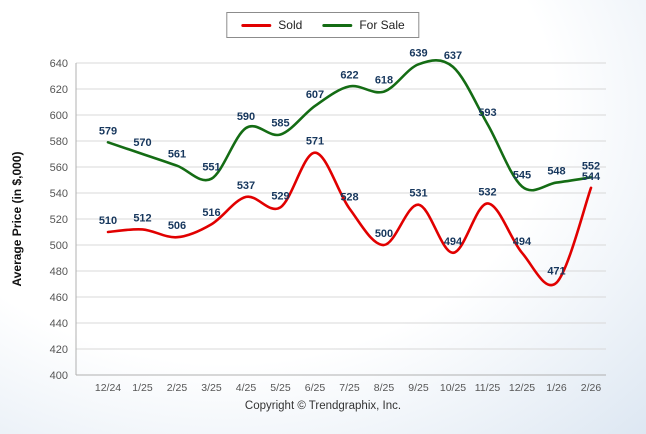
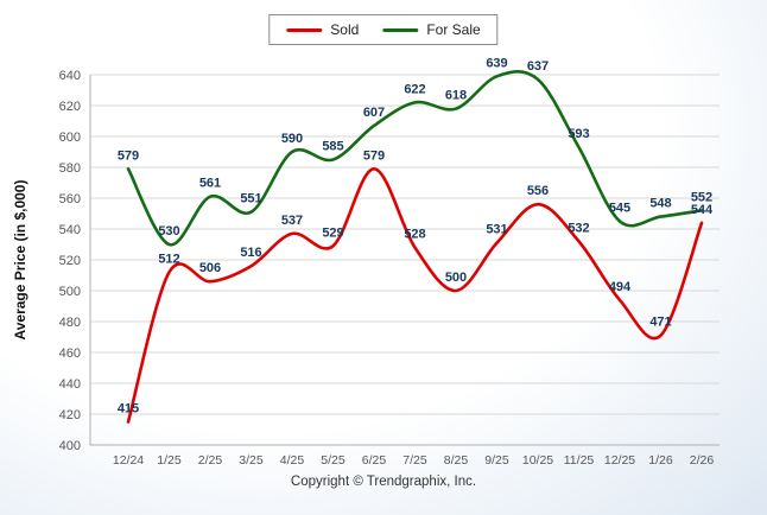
Sold/12/24: 510 -> 415
For Sale/1/25: 570 -> 530
Sold/6/25: 571 -> 579
Sold/10/25: 494 -> 556
